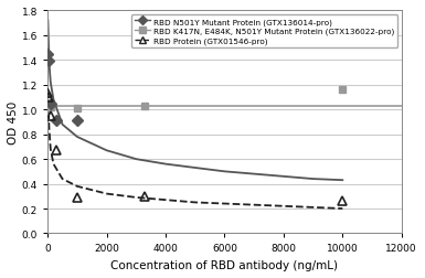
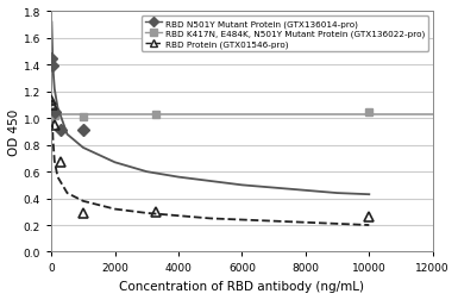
RBD K417N, E484K, N501Y Mutant Protein (GTX136022-pro)/10000: 1.16 -> 1.05
